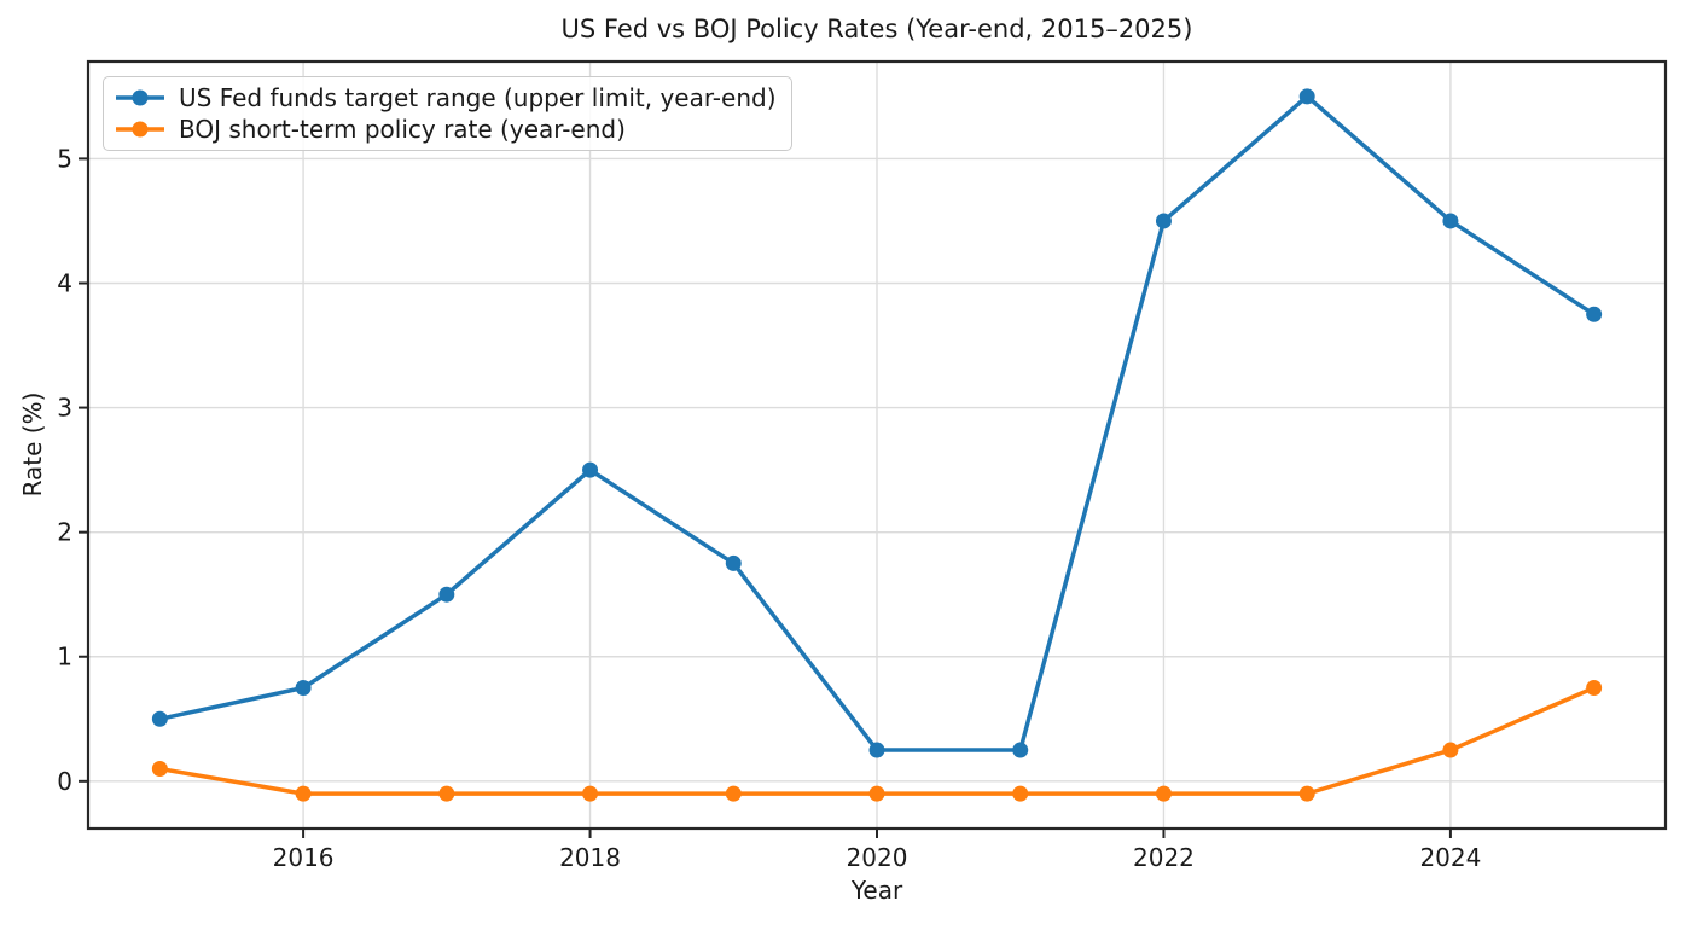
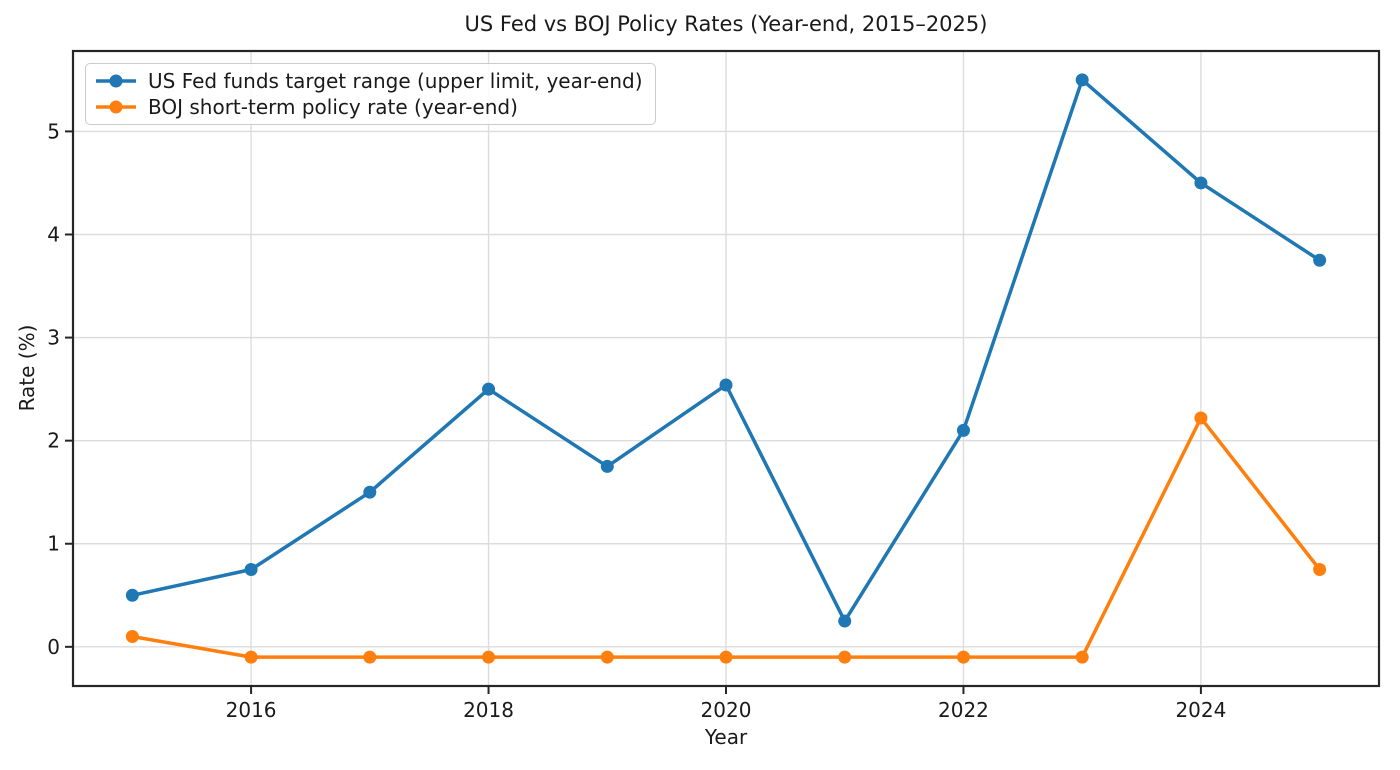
US Fed funds target range (upper limit, year-end)/2020: 0.25 -> 2.54
US Fed funds target range (upper limit, year-end)/2022: 4.50 -> 2.10
BOJ short-term policy rate (year-end)/2024: 0.25 -> 2.22
